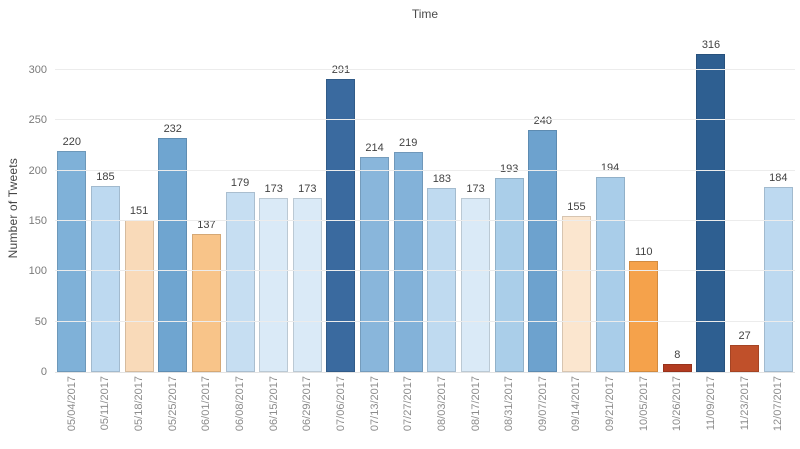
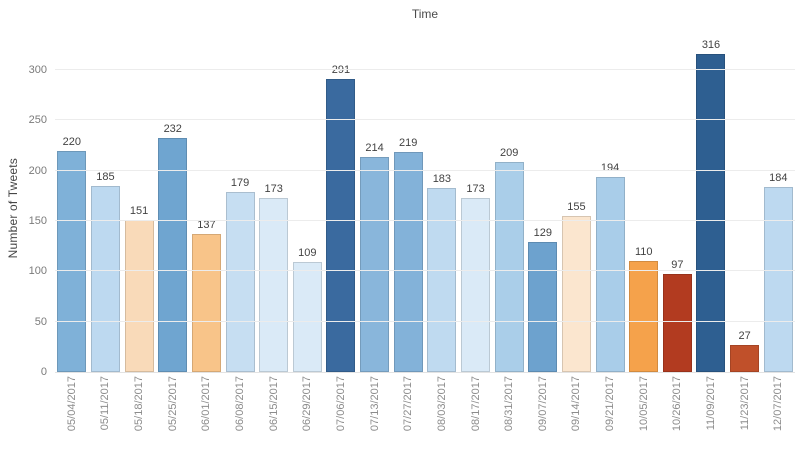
06/29/2017: 173 -> 109
08/31/2017: 193 -> 209
09/07/2017: 240 -> 129
10/26/2017: 8 -> 97
